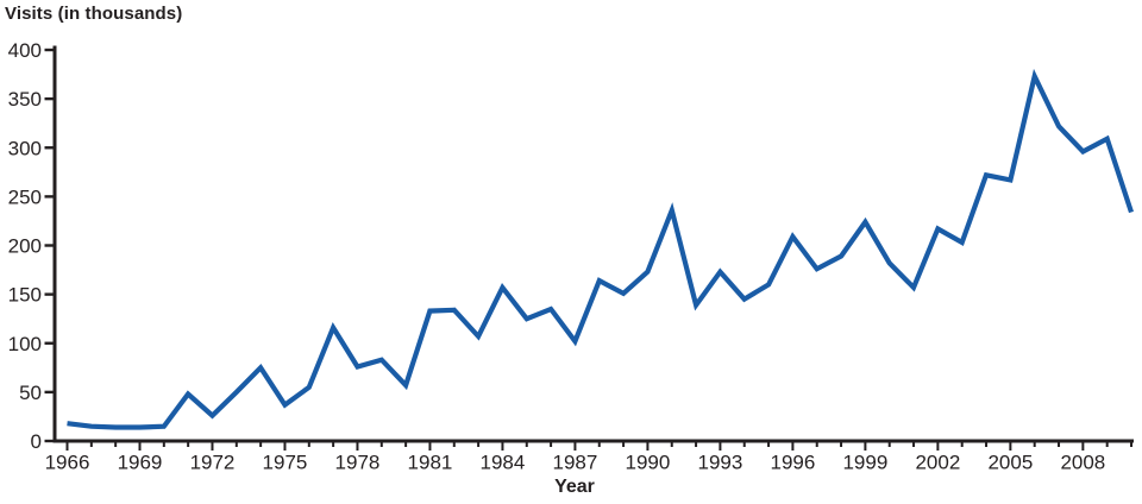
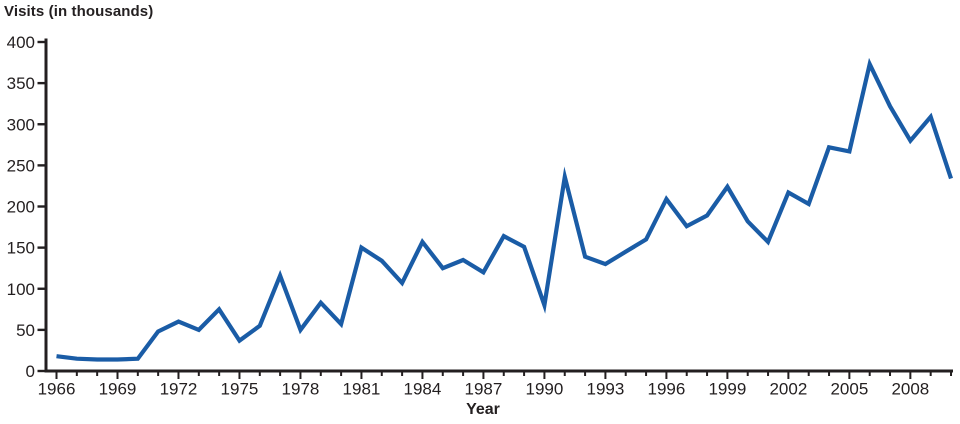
1972: 30 -> 60
1978: 80 -> 50
1981: 130 -> 150
1987: 100 -> 120
1990: 170 -> 80
1993: 170 -> 130
2008: 300 -> 280
